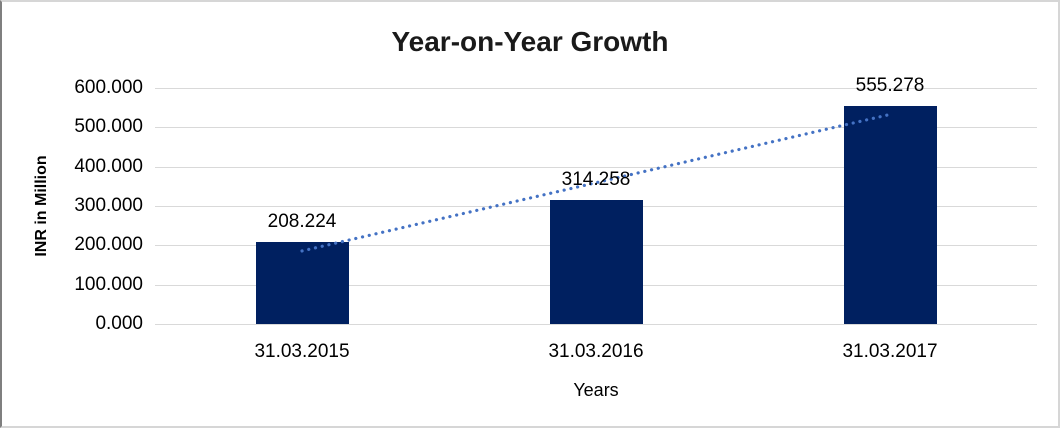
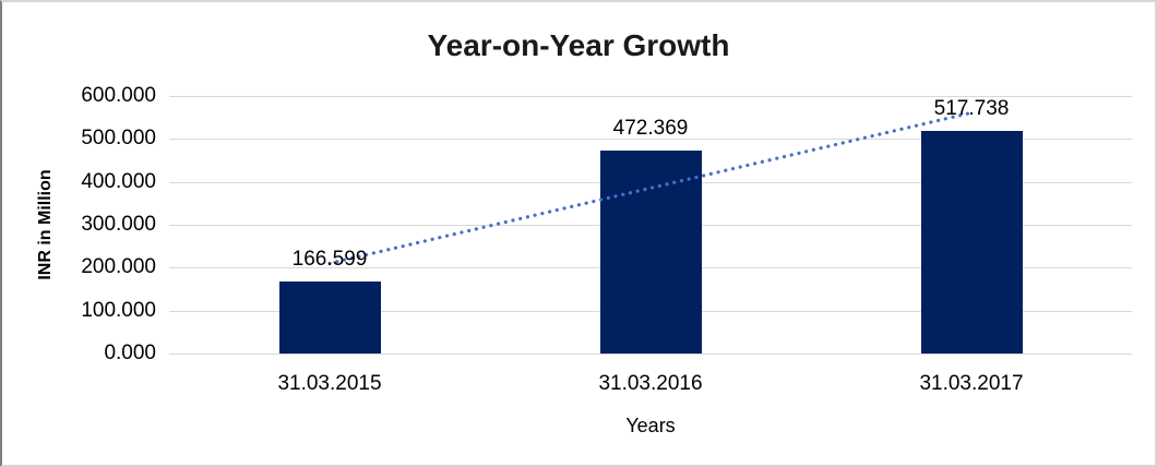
31.03.2015: 208.224 -> 166.599
31.03.2016: 314.258 -> 472.369
31.03.2017: 555.278 -> 517.738
